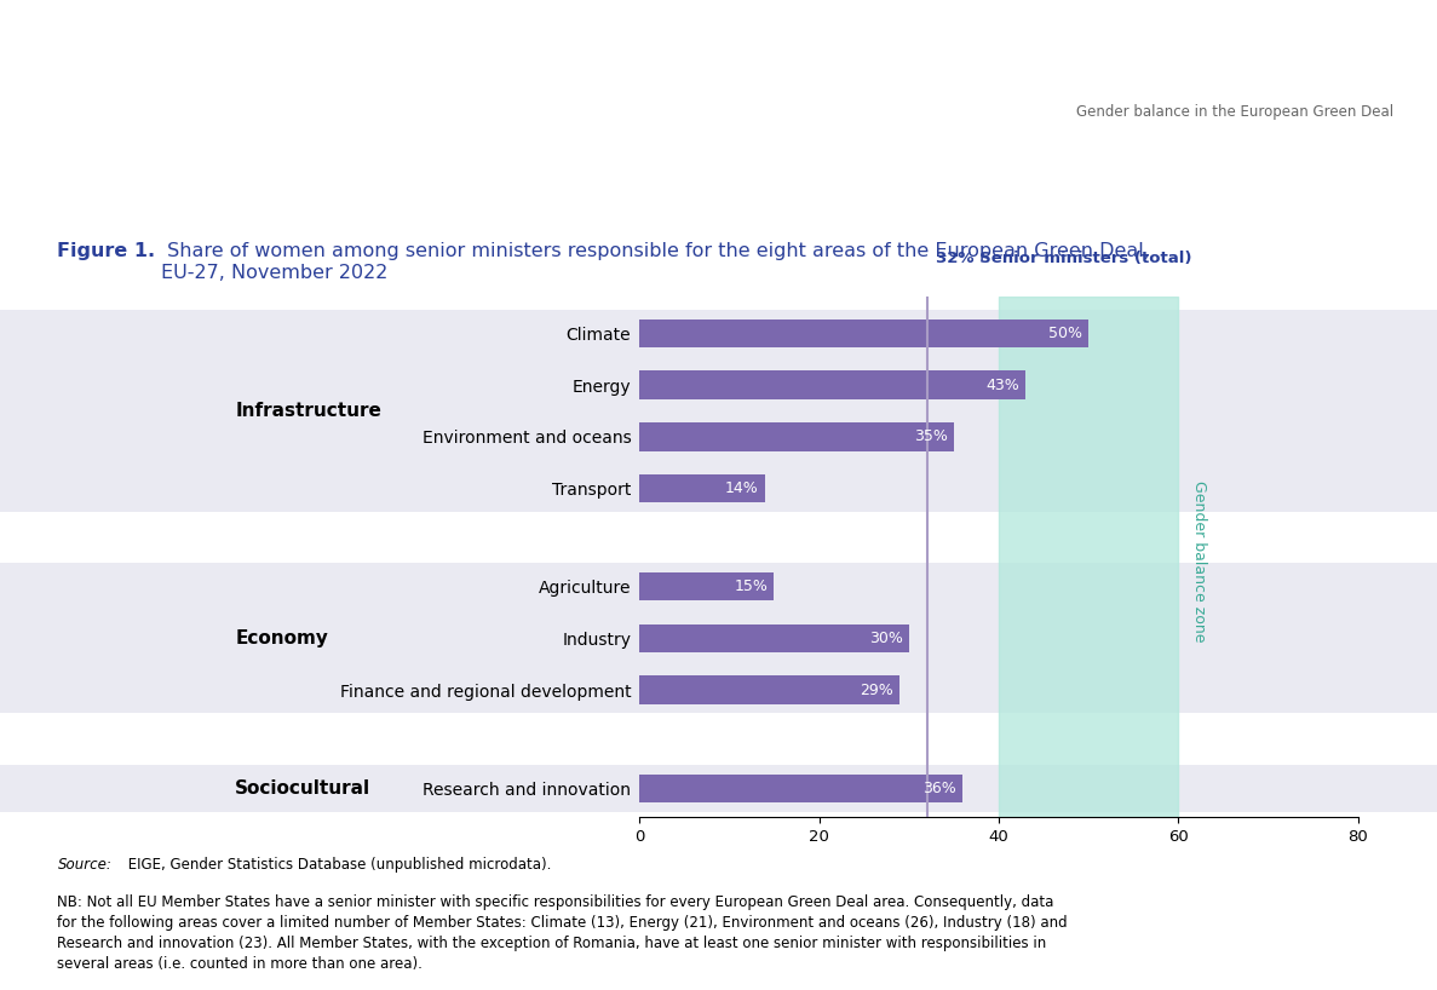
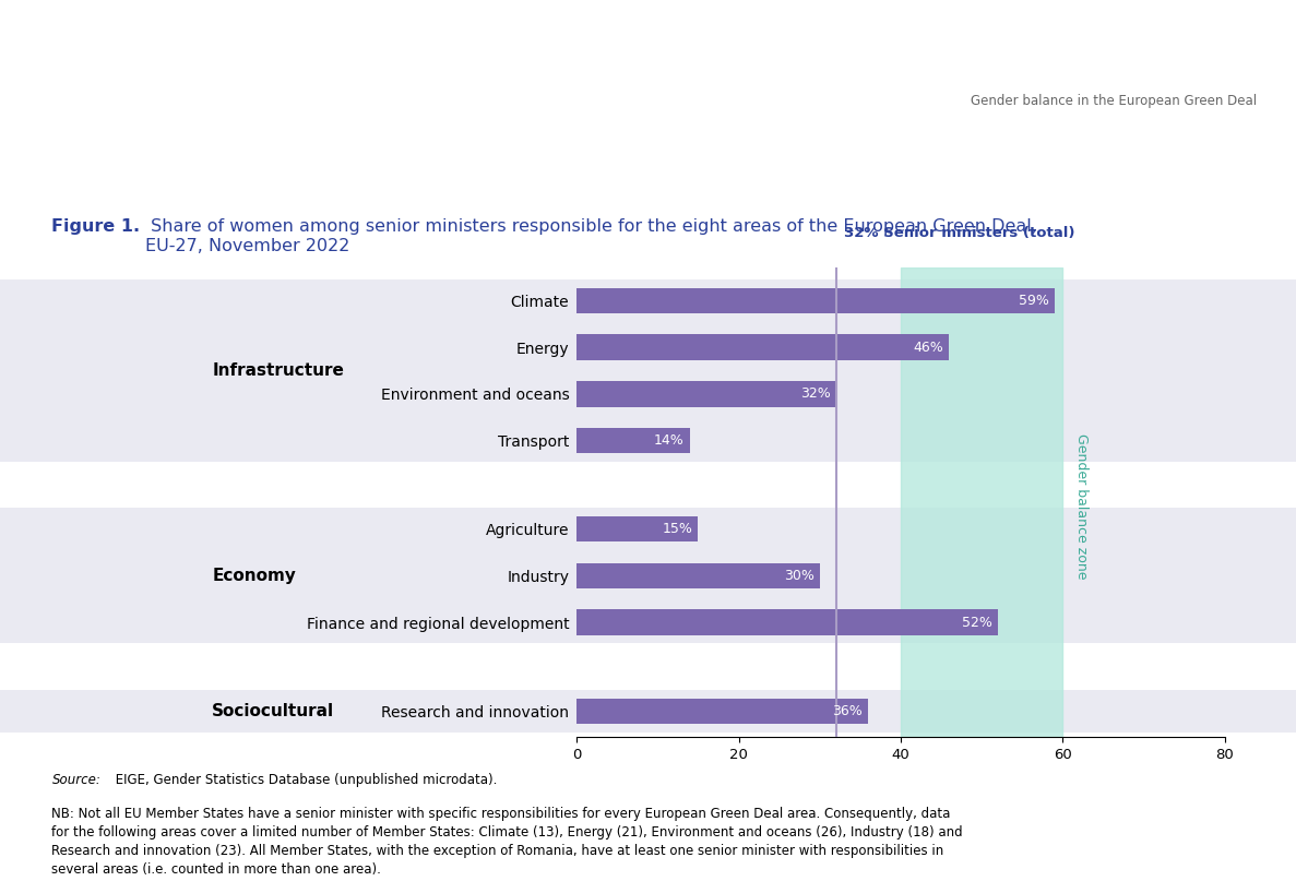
Climate: 50% -> 59%
Energy: 43% -> 46%
Environment and oceans: 35% -> 32%
Finance and regional development: 29% -> 52%
